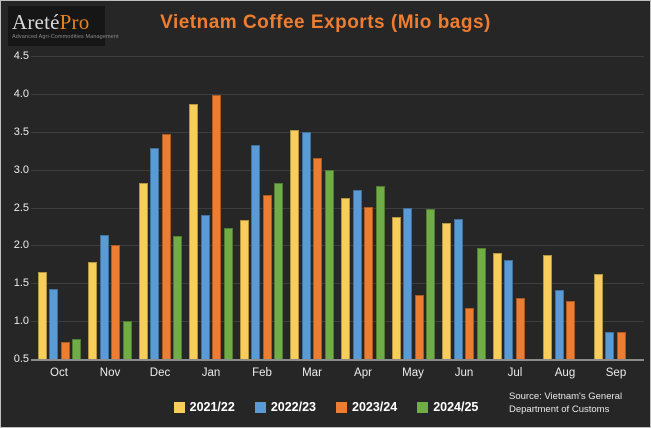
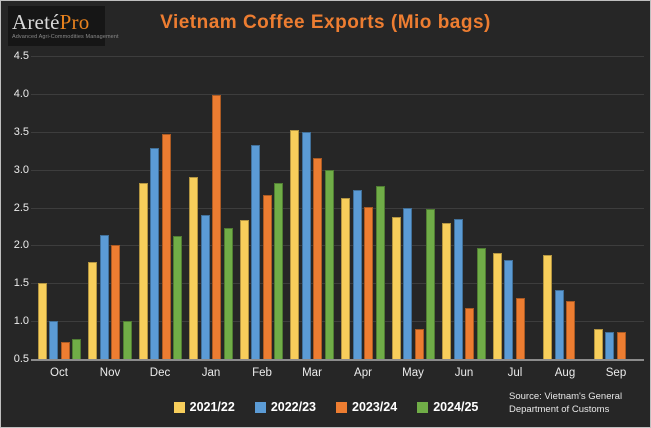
2021/22/Oct: 1.6 -> 1.5
2022/23/Oct: 1.4 -> 1.0
2021/22/Jan: 3.9 -> 2.9
2023/24/May: 1.3 -> 0.9
2021/22/Sep: 1.6 -> 0.9
